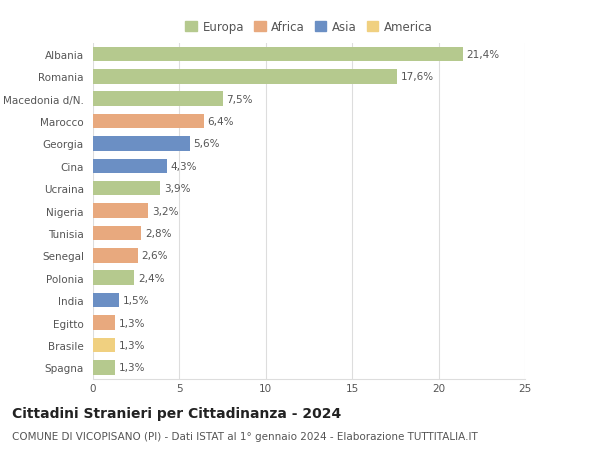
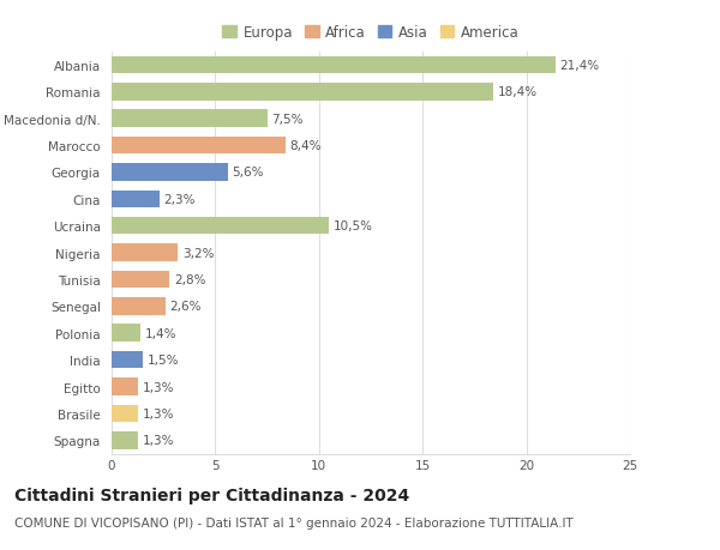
Romania: 17,6% -> 18,4%
Marocco: 6,4% -> 8,4%
Cina: 4,3% -> 2,3%
Ucraina: 3,9% -> 10,5%
Polonia: 2,4% -> 1,4%
